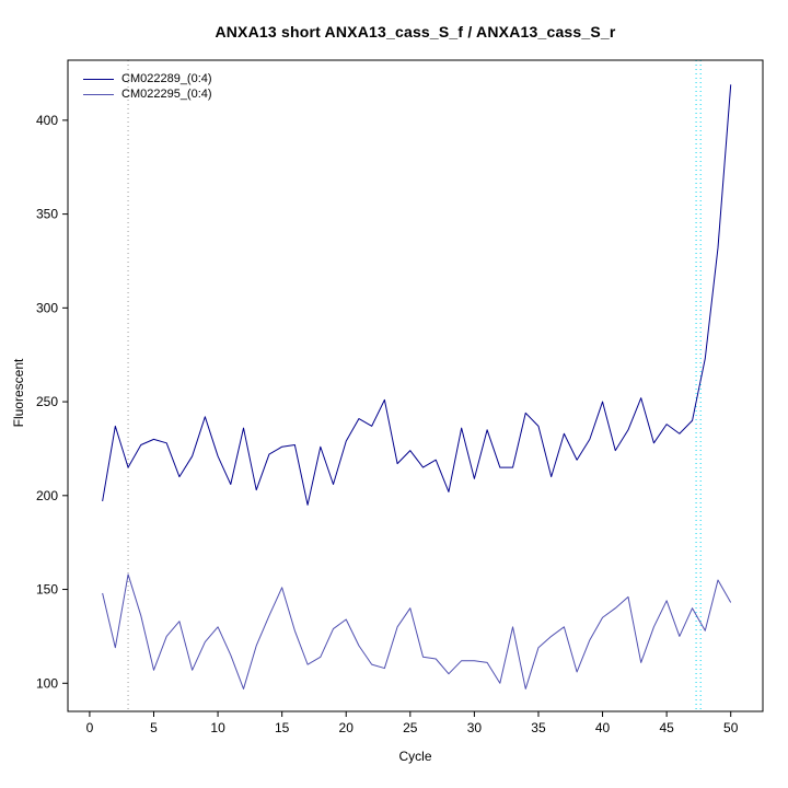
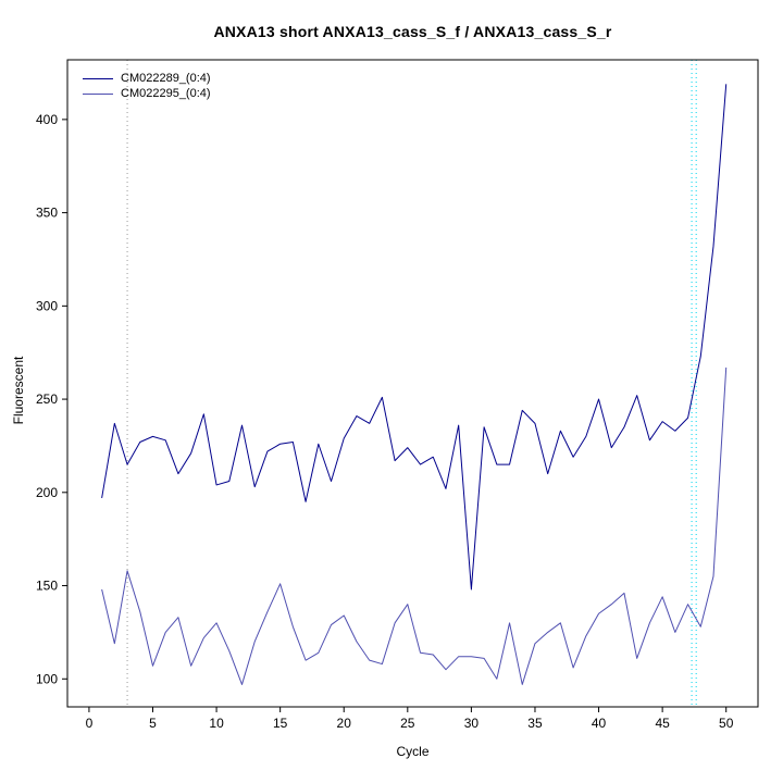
CM022289_(0:4)/10: 221 -> 204
CM022289_(0:4)/30: 209 -> 148
CM022295_(0:4)/50: 143 -> 267
